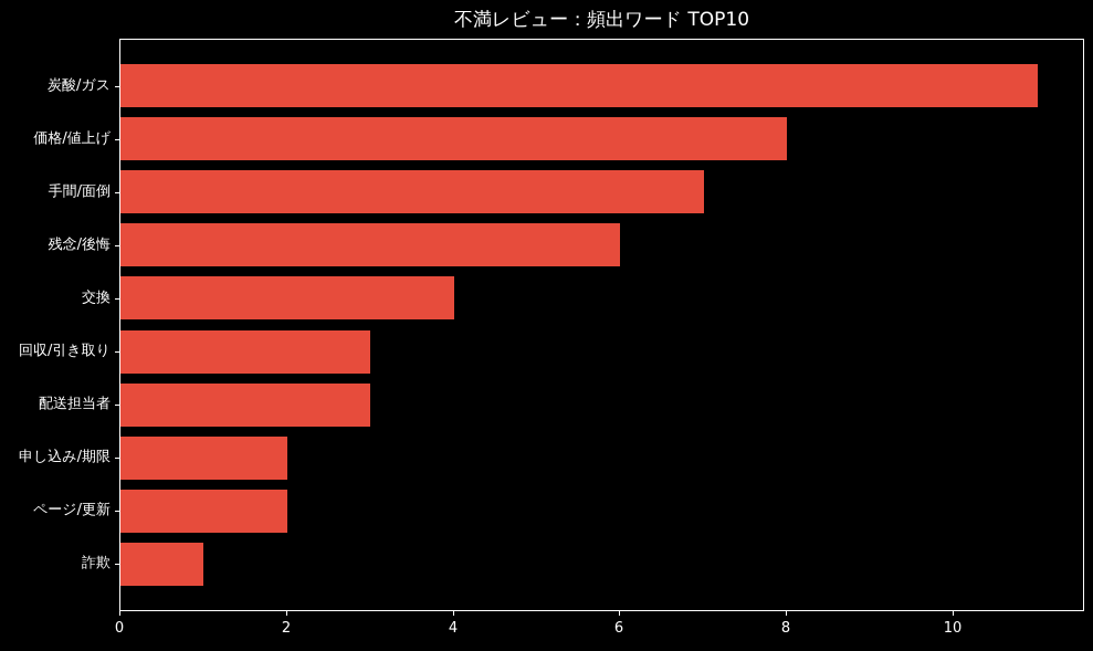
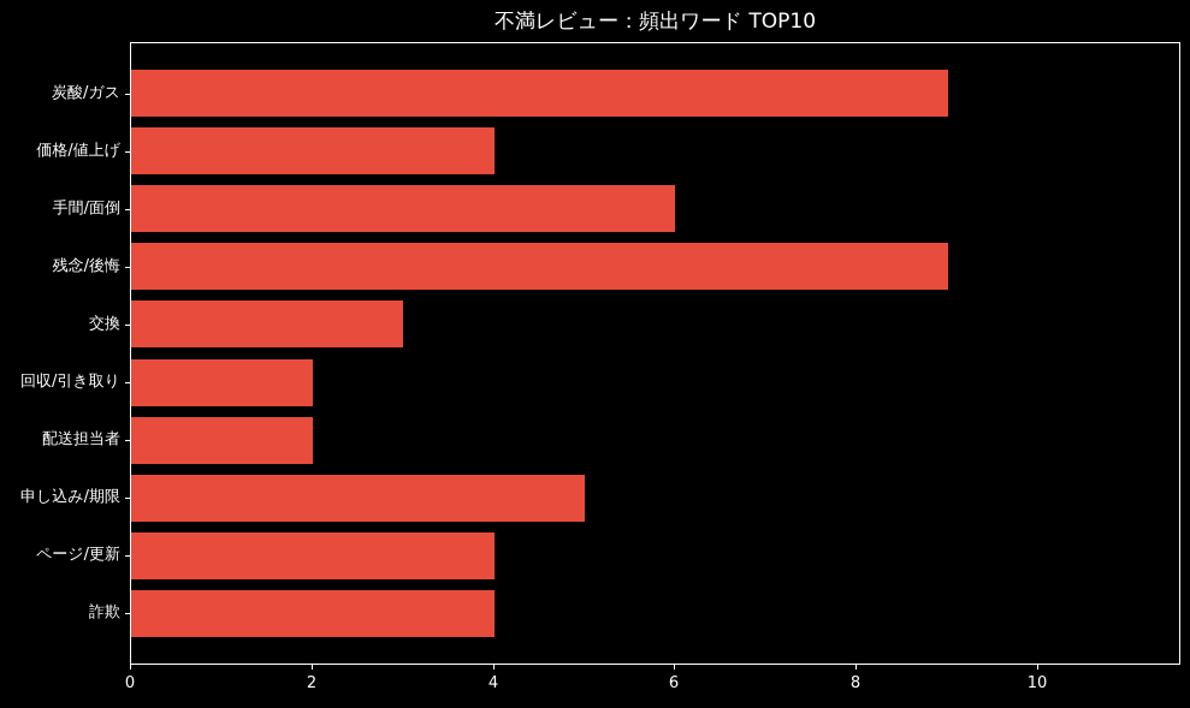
炭酸/ガス: 11 -> 9
価格/値上げ: 8 -> 4
手間/面倒: 7 -> 6
残念/後悔: 6 -> 9
交換: 4 -> 3
回収/引き取り: 3 -> 2
配送担当者: 3 -> 2
申し込み/期限: 2 -> 5
ページ/更新: 2 -> 4
詐欺: 1 -> 4
